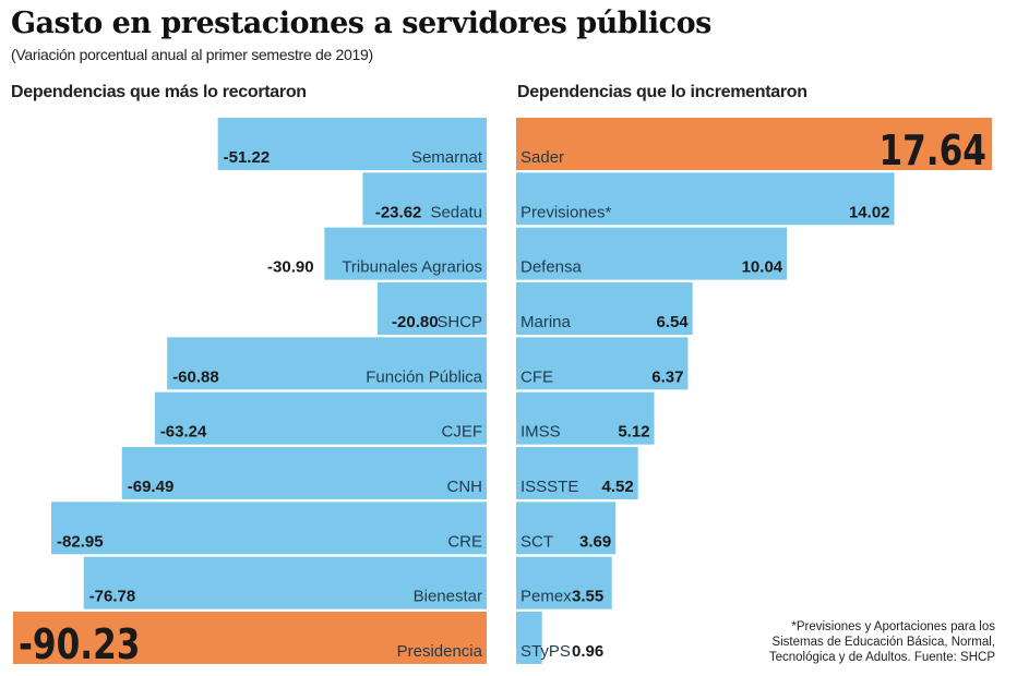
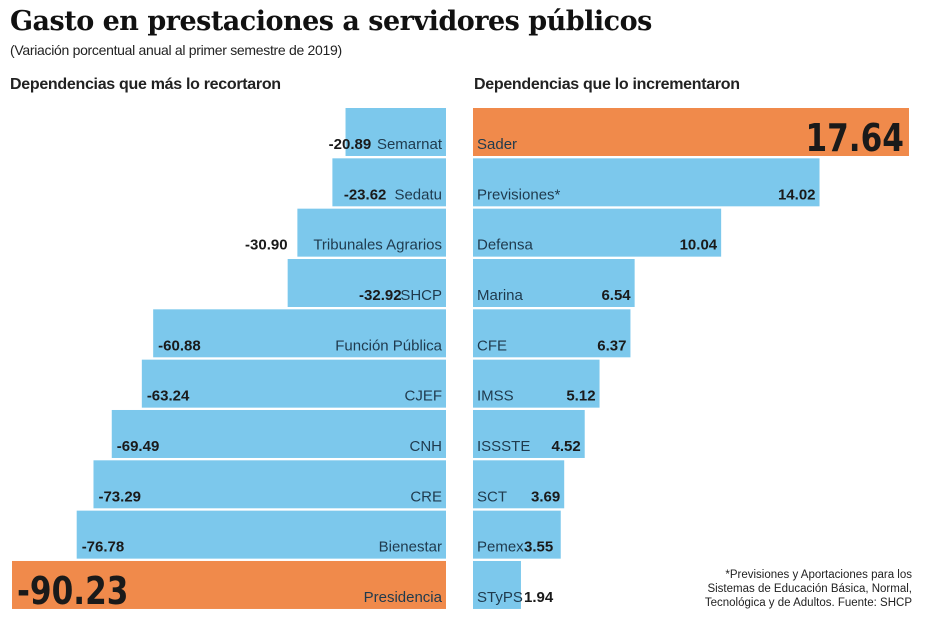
Dependencias que más lo recortaron/Semarnat: -51.22 -> -20.89
Dependencias que más lo recortaron/SHCP: -20.80 -> -32.92
Dependencias que más lo recortaron/CRE: -82.95 -> -73.29
Dependencias que lo incrementaron/STyPS: 0.96 -> 1.94
